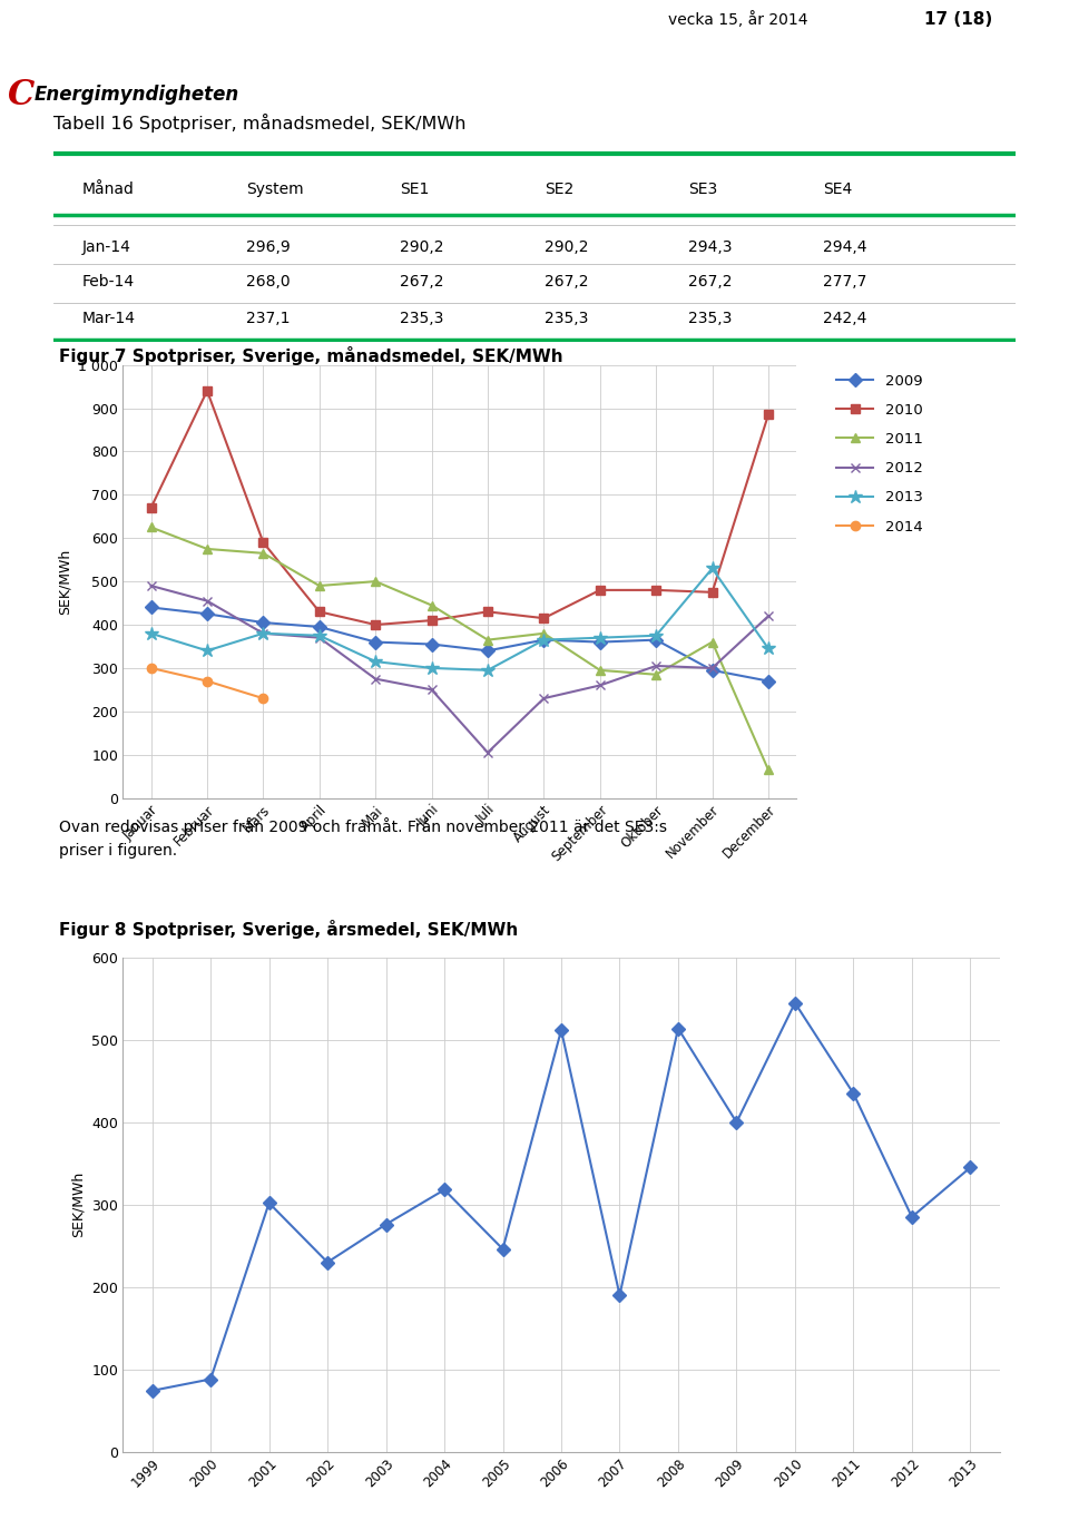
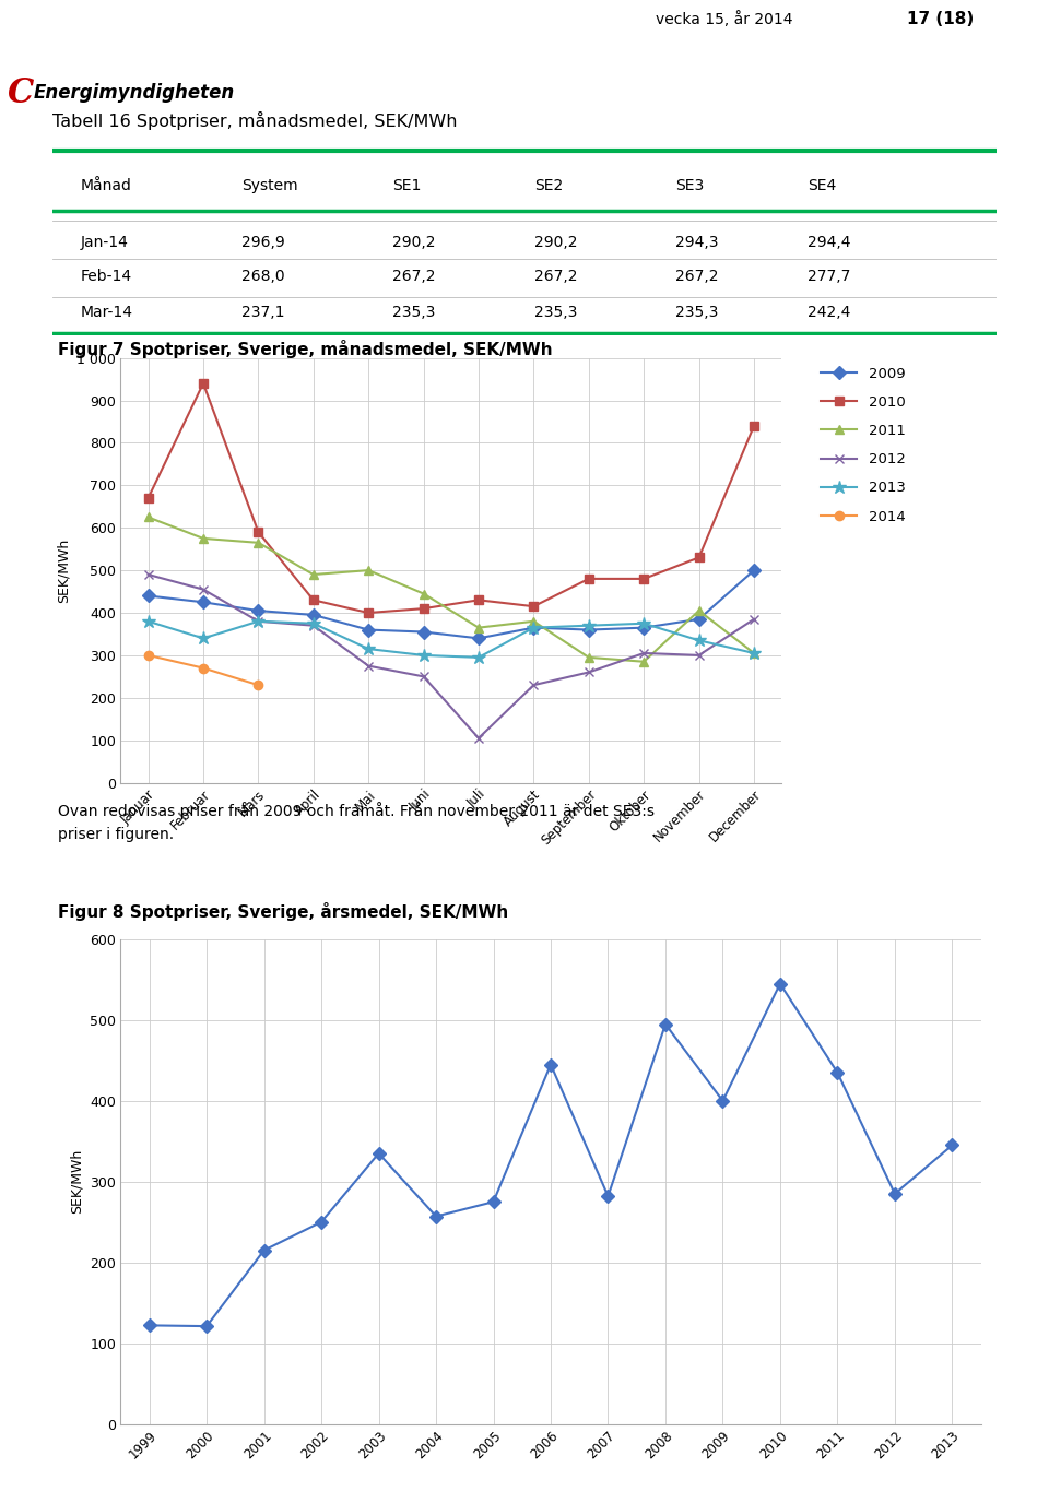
2009/November: 295 -> 385
2010/November: 475 -> 530
2011/November: 360 -> 405
2013/November: 530 -> 335
2009/December: 270 -> 500
2010/December: 885 -> 840
2011/December: 65 -> 305
2012/December: 420 -> 385
2013/December: 345 -> 305
1999: 74 -> 122
2000: 88 -> 121
2001: 302 -> 215
2002: 230 -> 250
2003: 276 -> 335
2004: 318 -> 257
2005: 246 -> 275
2006: 512 -> 445
2007: 190 -> 282
2008: 514 -> 495
